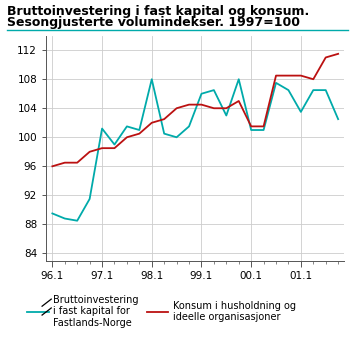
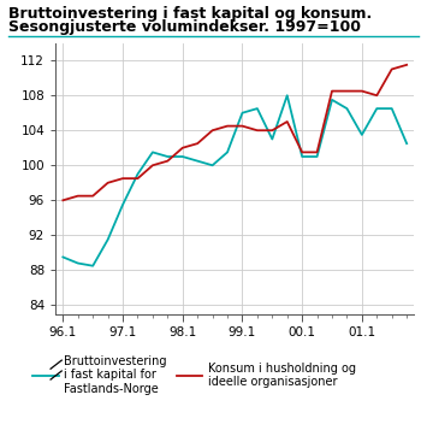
Bruttoinvestering i fast kapital for Fastlands-Norge/97.1: 101.2 -> 95.5
Bruttoinvestering i fast kapital for Fastlands-Norge/98.1: 108.0 -> 101.0
